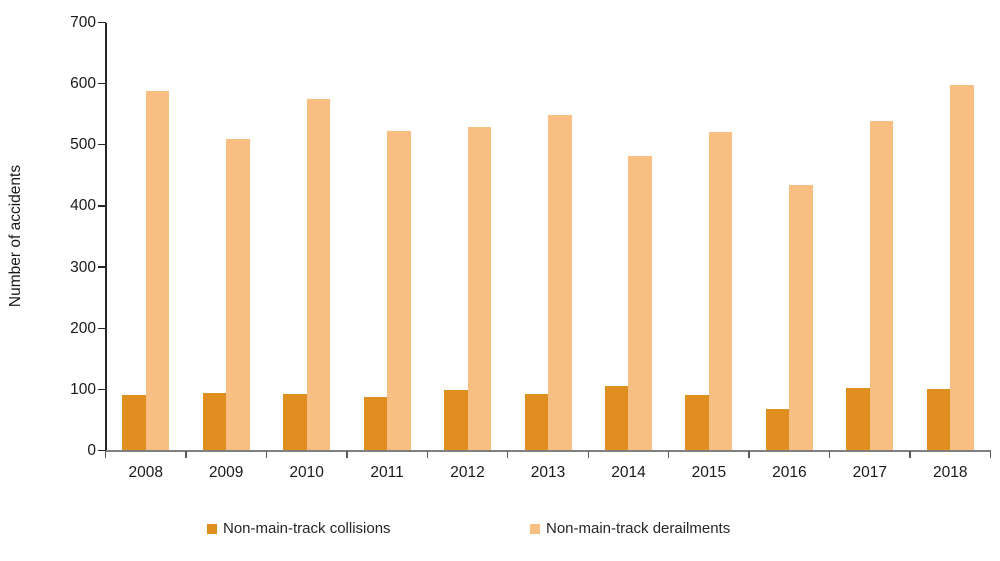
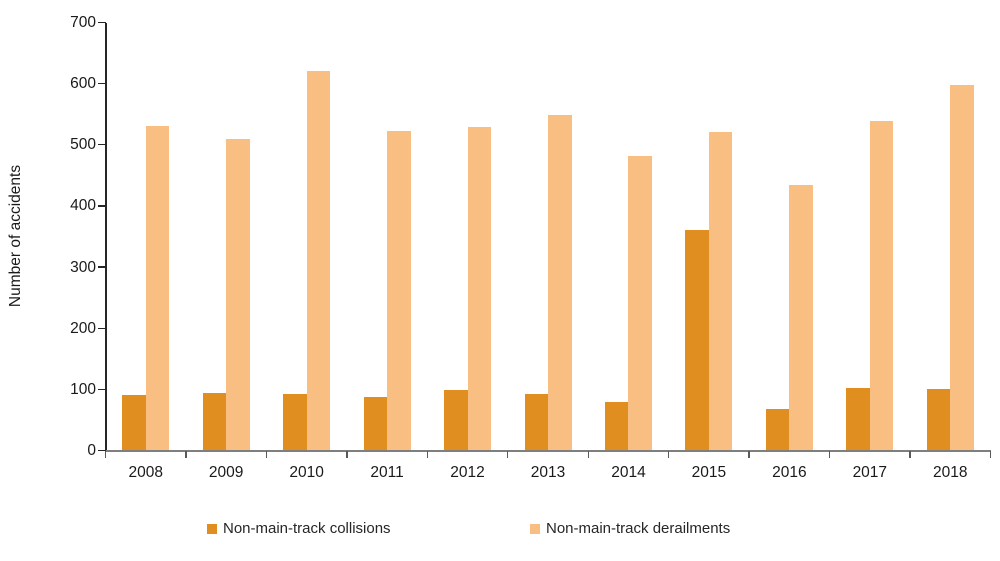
Non-main-track derailments/2008: 590 -> 530
Non-main-track derailments/2010: 580 -> 620
Non-main-track collisions/2014: 100 -> 80
Non-main-track collisions/2015: 90 -> 360
